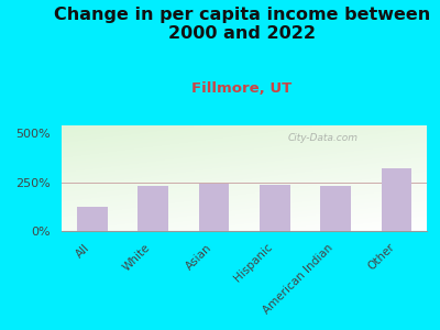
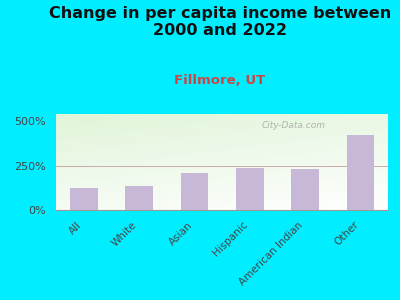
White: 230% -> 140%
Asian: 240% -> 210%
Other: 320% -> 420%
